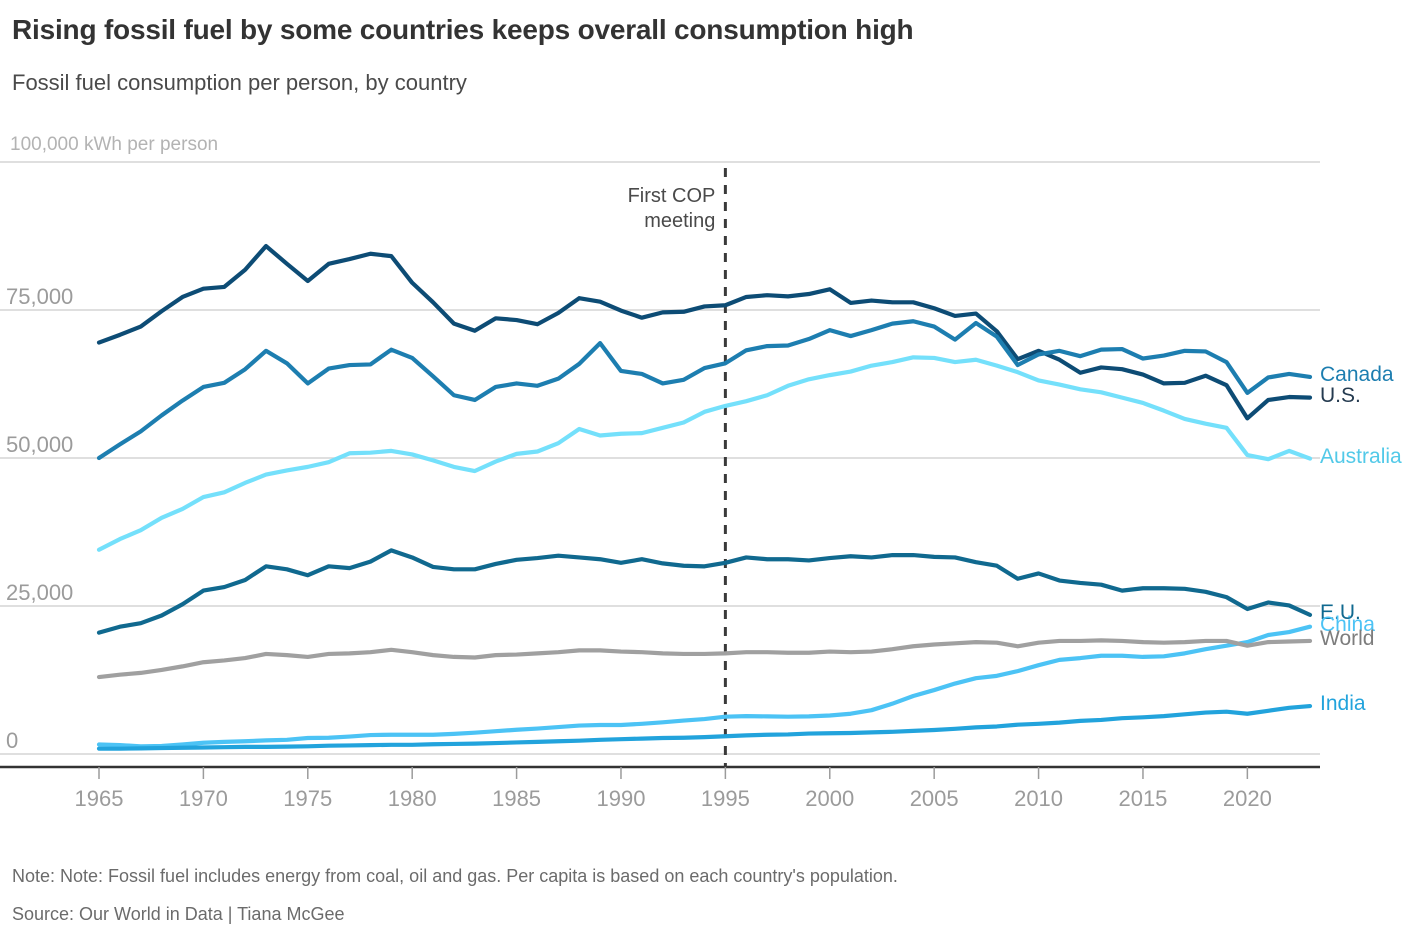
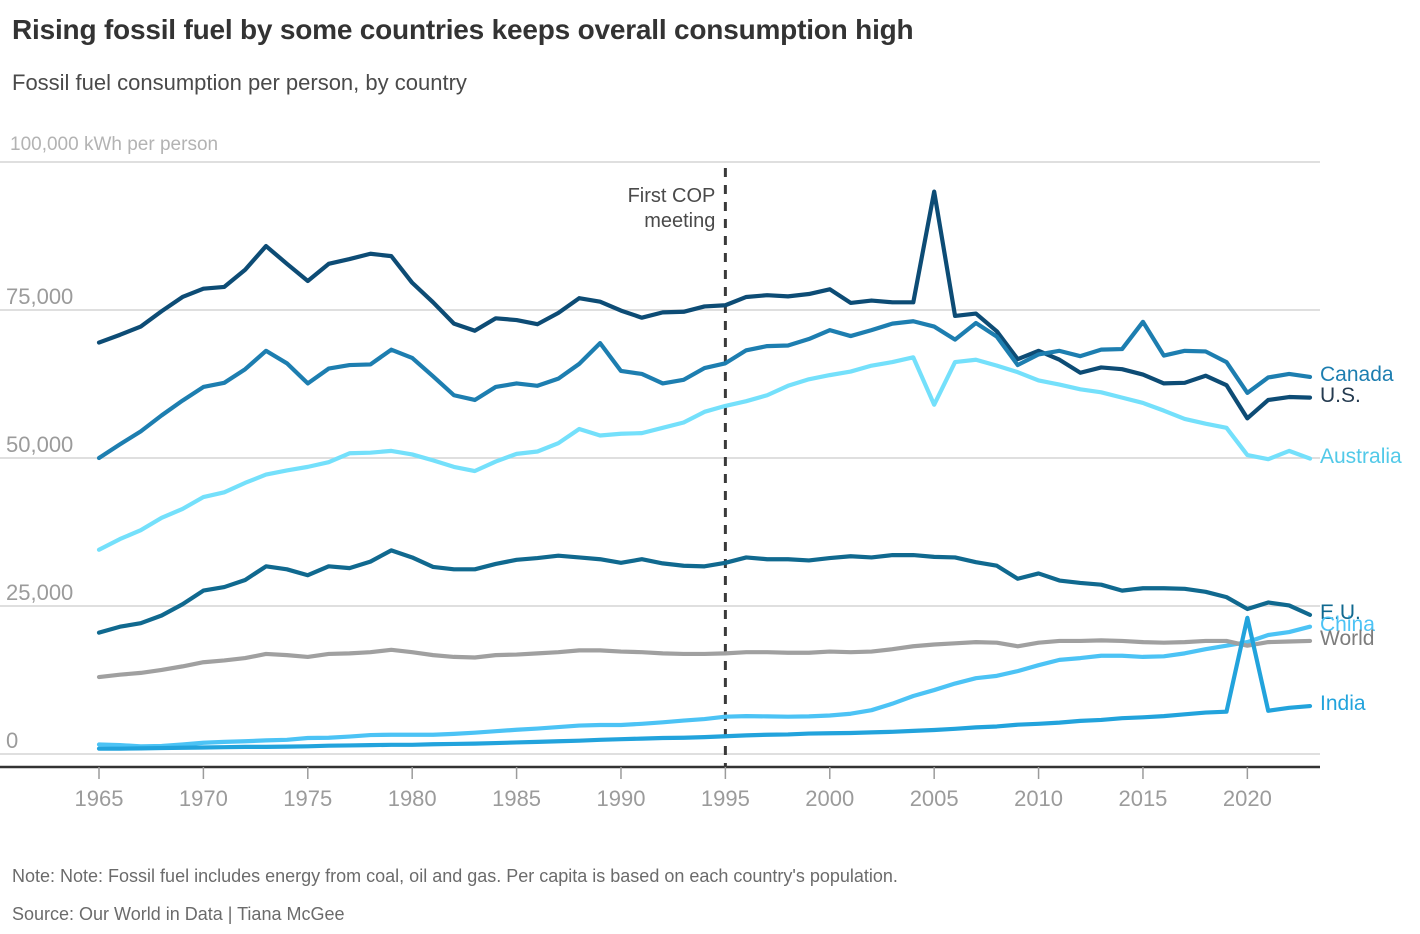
U.S./2005: 75000 -> 95000
Australia/2005: 67000 -> 59000
Canada/2015: 67000 -> 73000
India/2020: 7000 -> 23000
